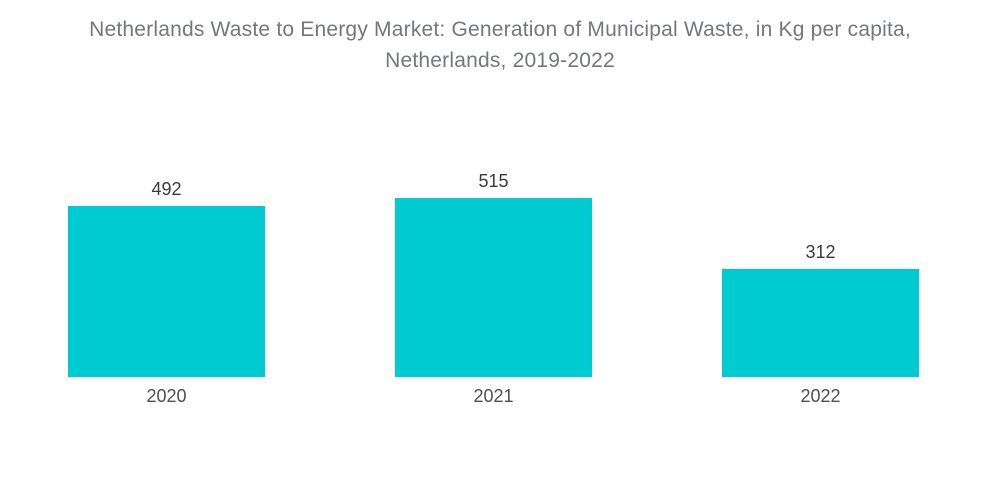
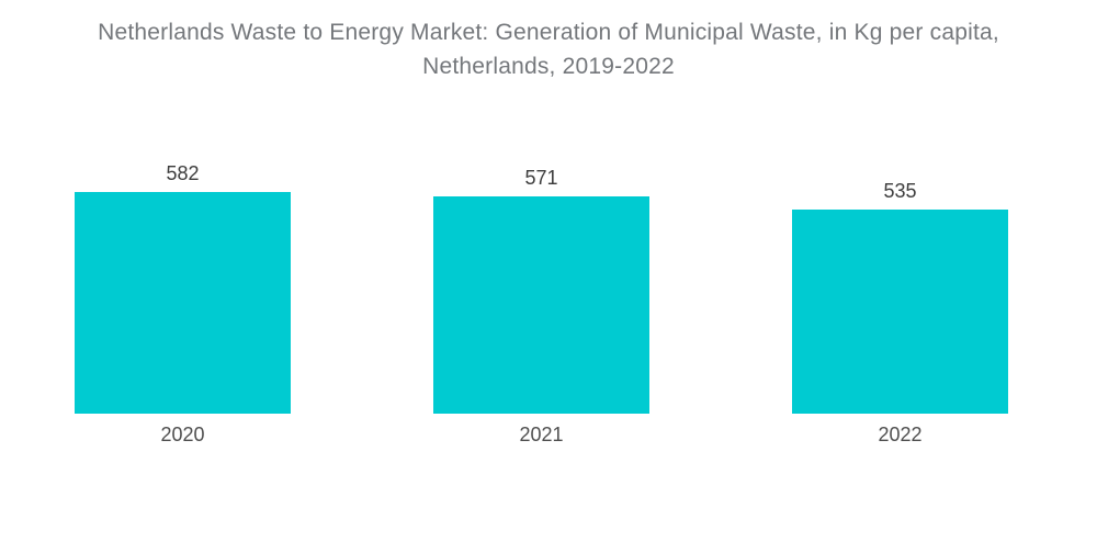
2020: 492 -> 582
2021: 515 -> 571
2022: 312 -> 535
